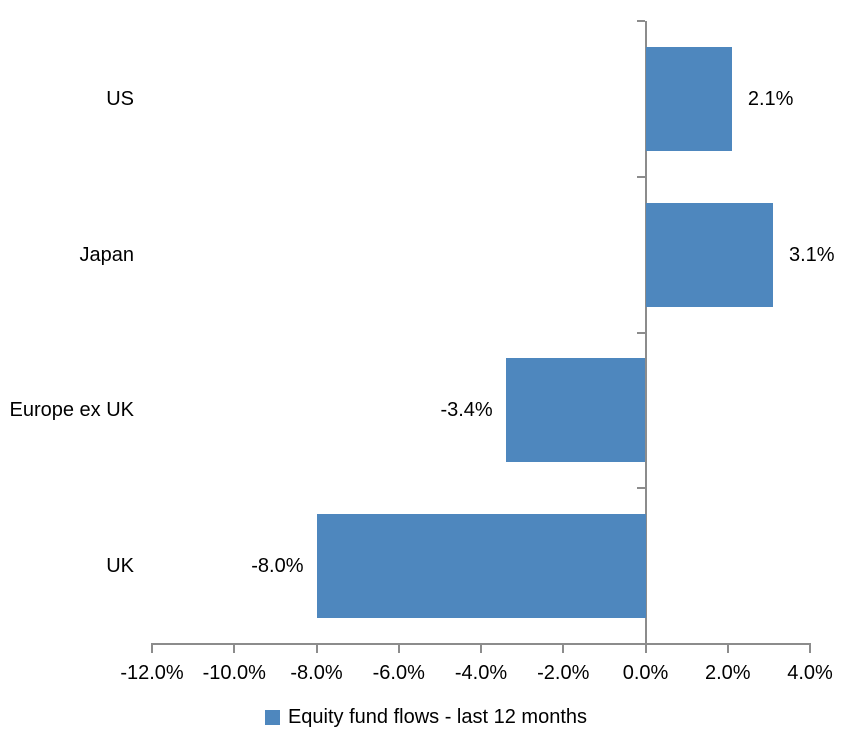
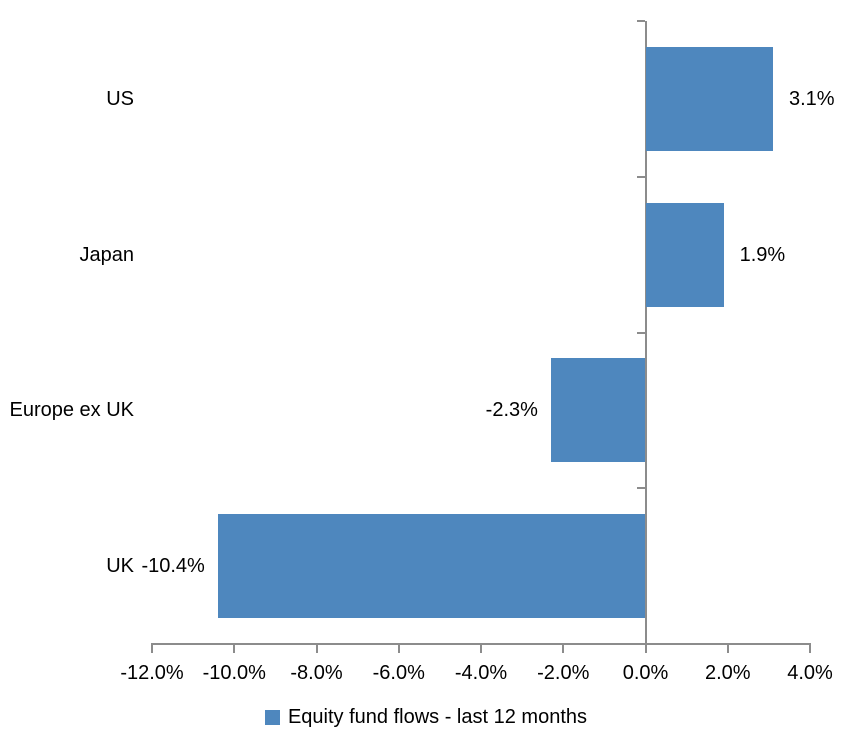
US: 2.1% -> 3.1%
Japan: 3.1% -> 1.9%
Europe ex UK: -3.4% -> -2.3%
UK: -8.0% -> -10.4%
